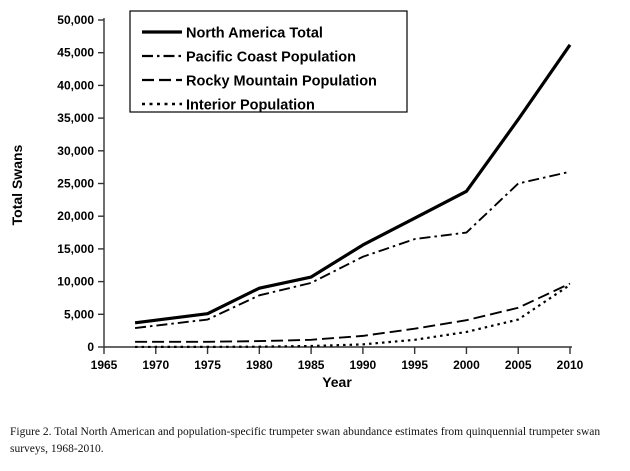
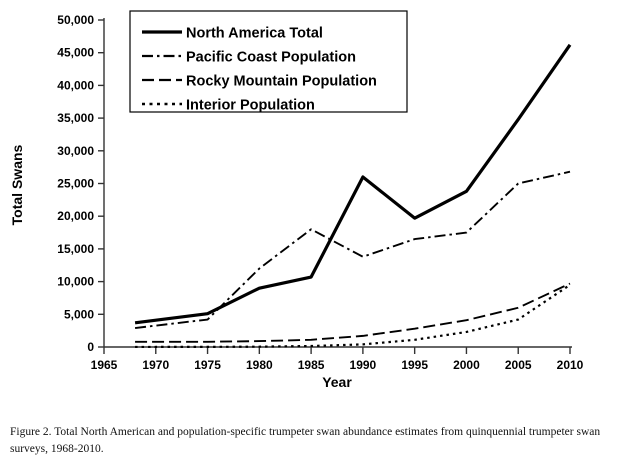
Pacific Coast Population/1980: 8000 -> 12000
Pacific Coast Population/1985: 10000 -> 18000
North America Total/1990: 16000 -> 26000
